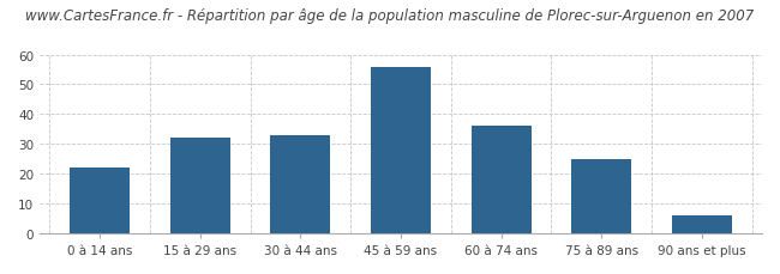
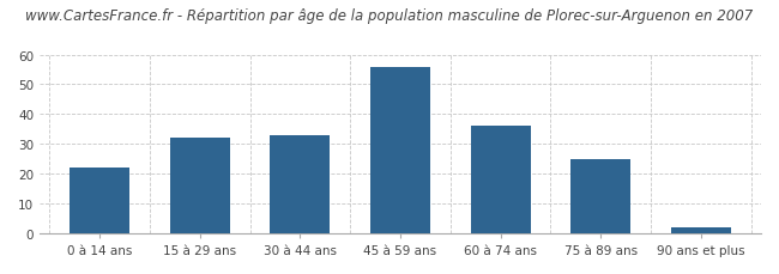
90 ans et plus: 6 -> 2
